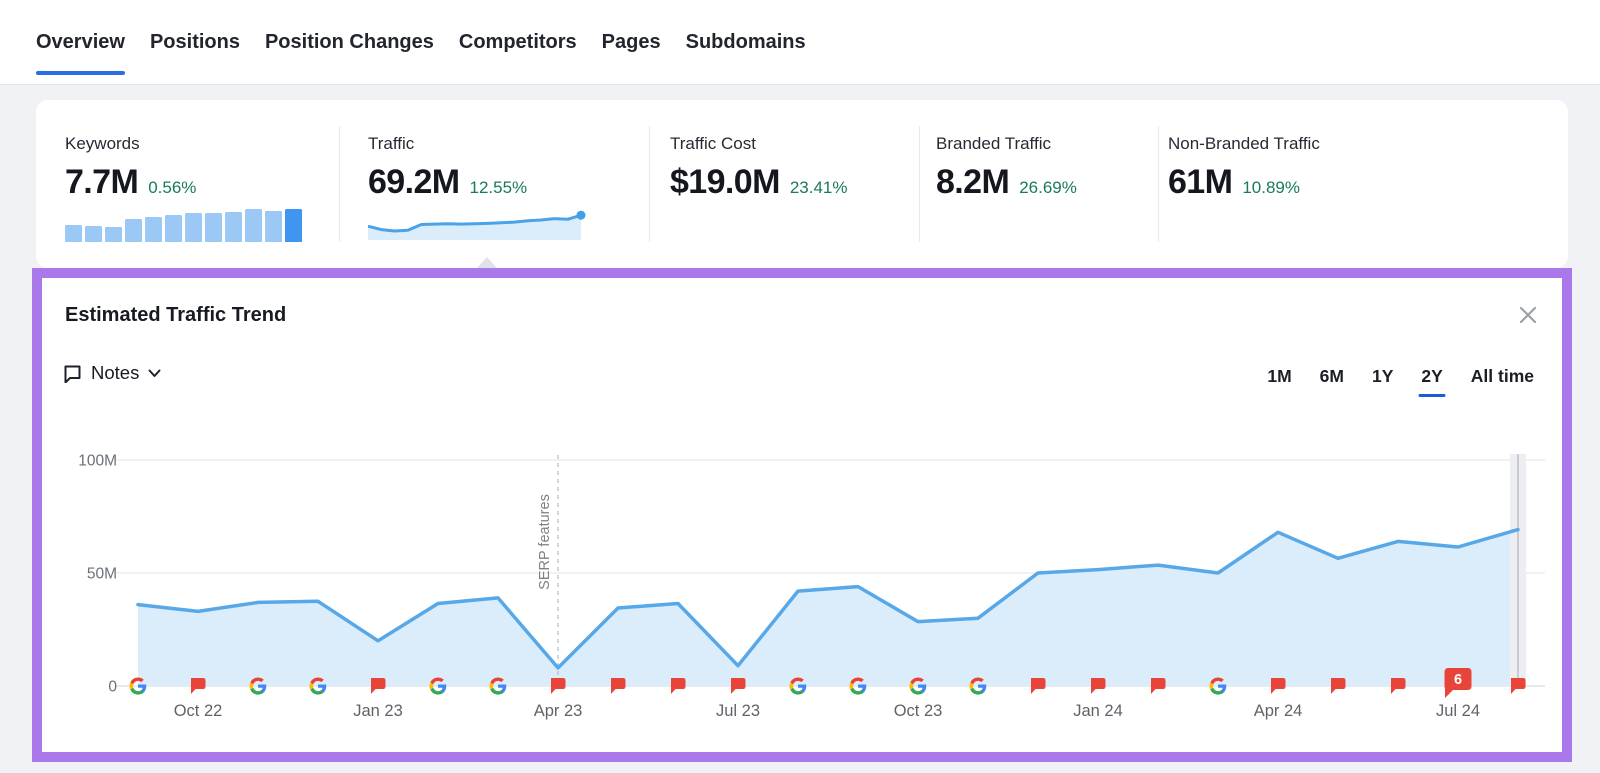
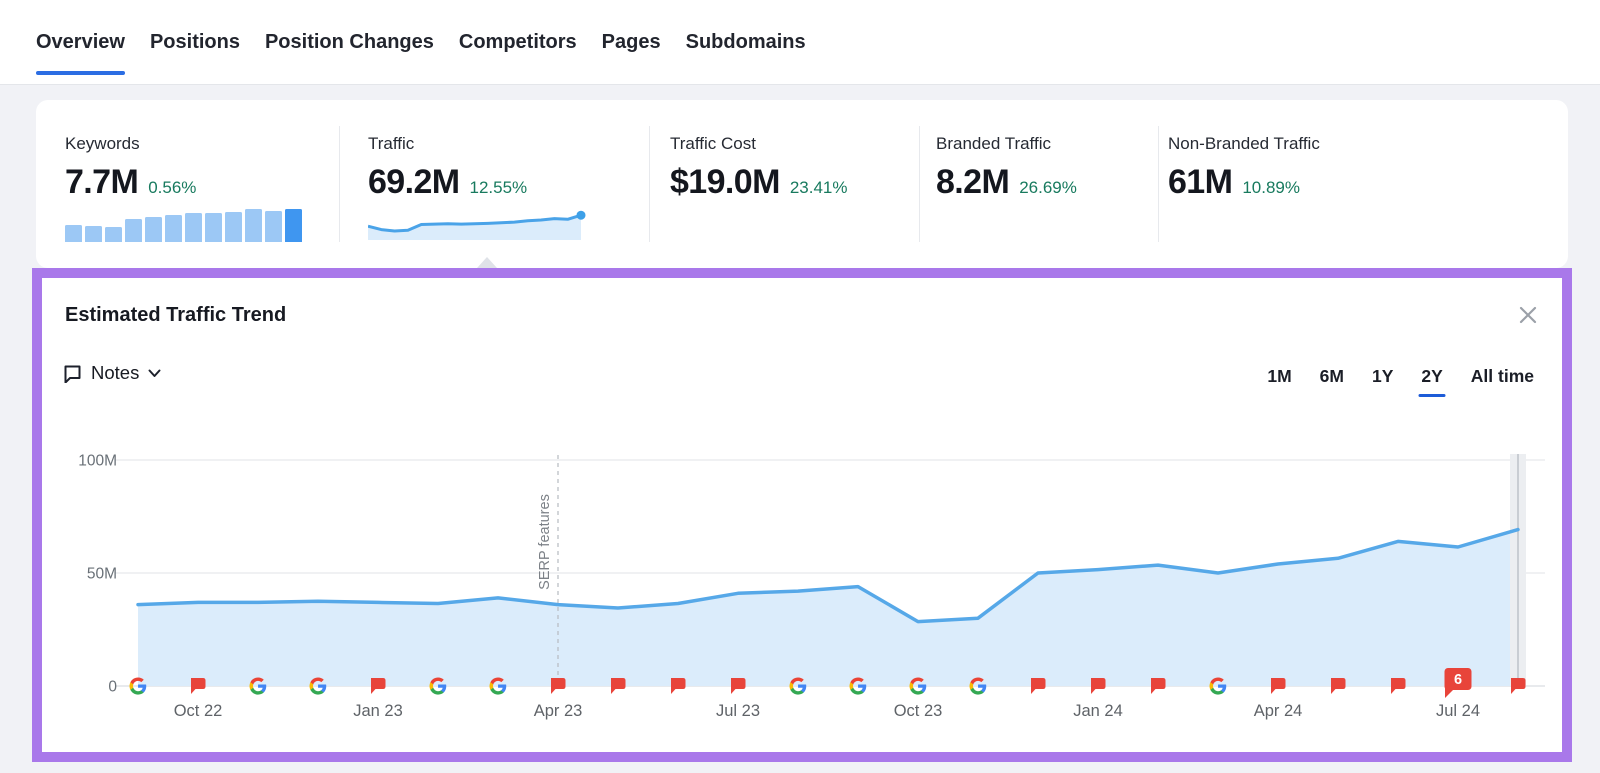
Oct 22: 33M -> 37M
Jan 23: 20M -> 37M
Apr 23: 8M -> 36M
Jul 23: 9M -> 41M
Apr 24: 68M -> 54M
